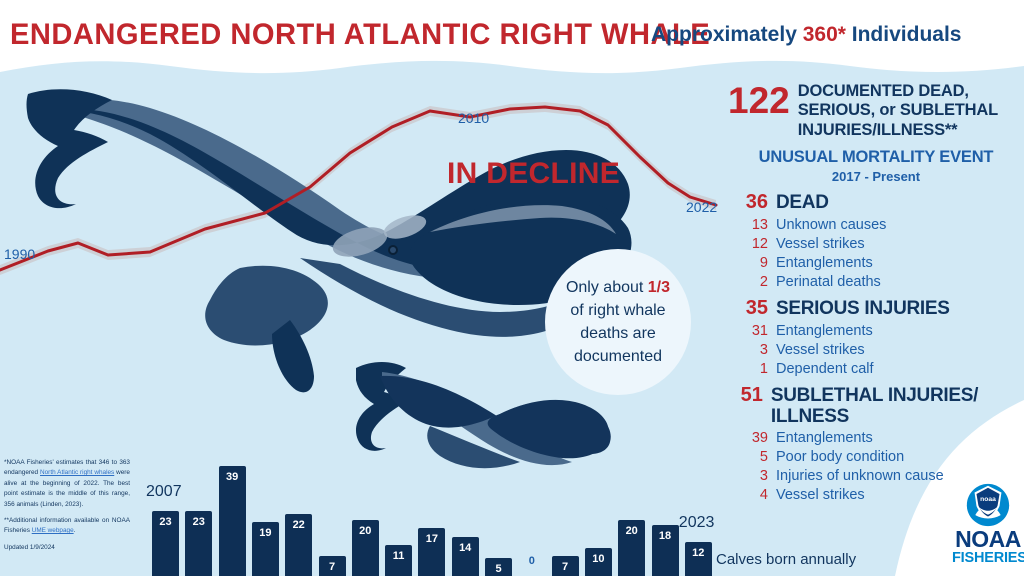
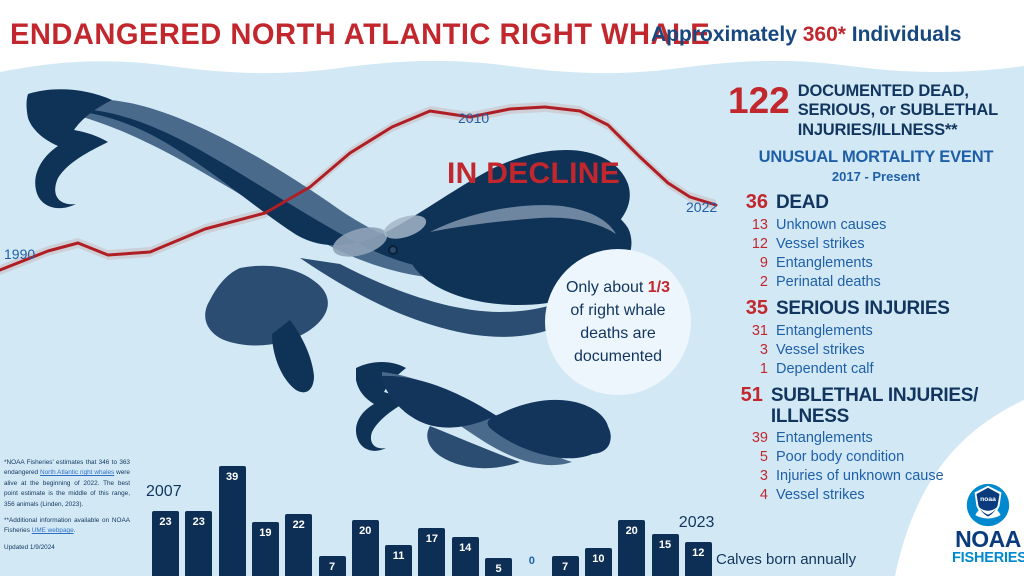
2022: 18 -> 15
